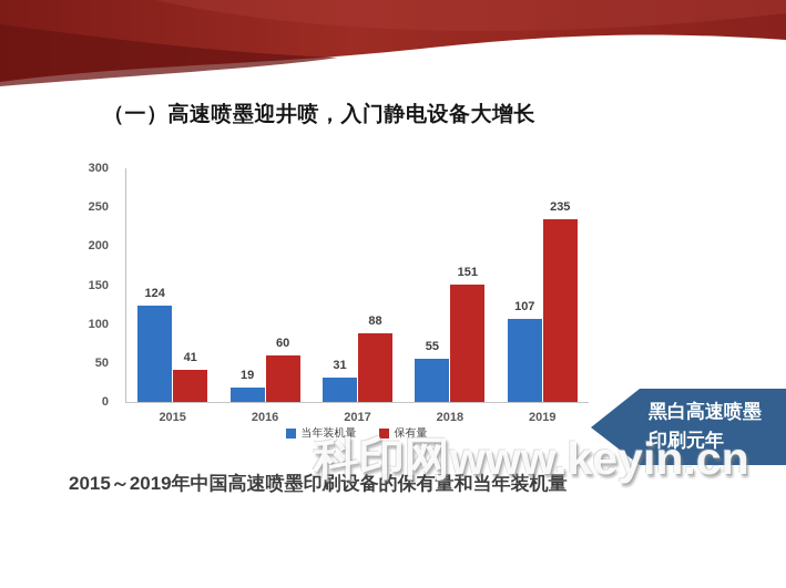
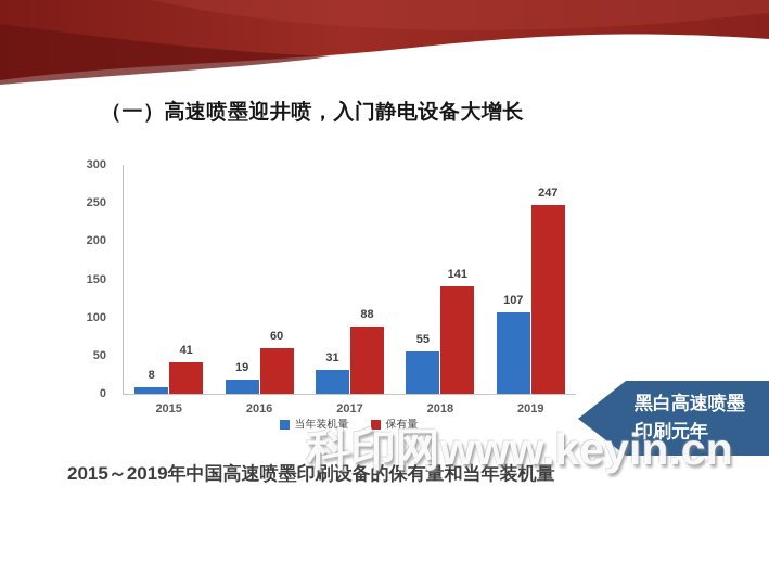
当年装机量/2015: 124 -> 8
保有量/2018: 151 -> 141
保有量/2019: 235 -> 247
